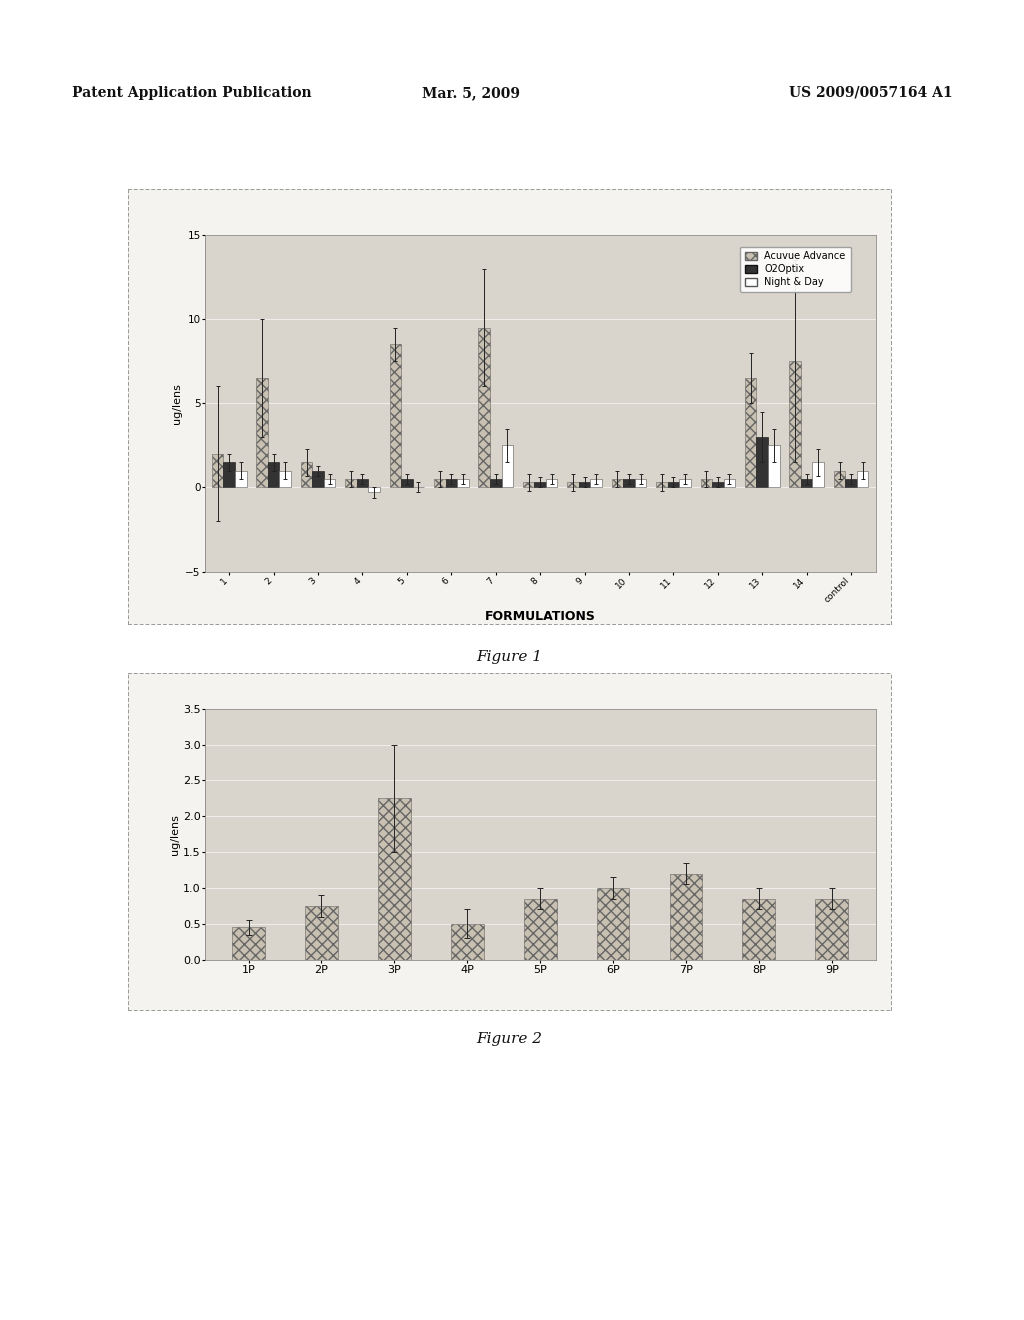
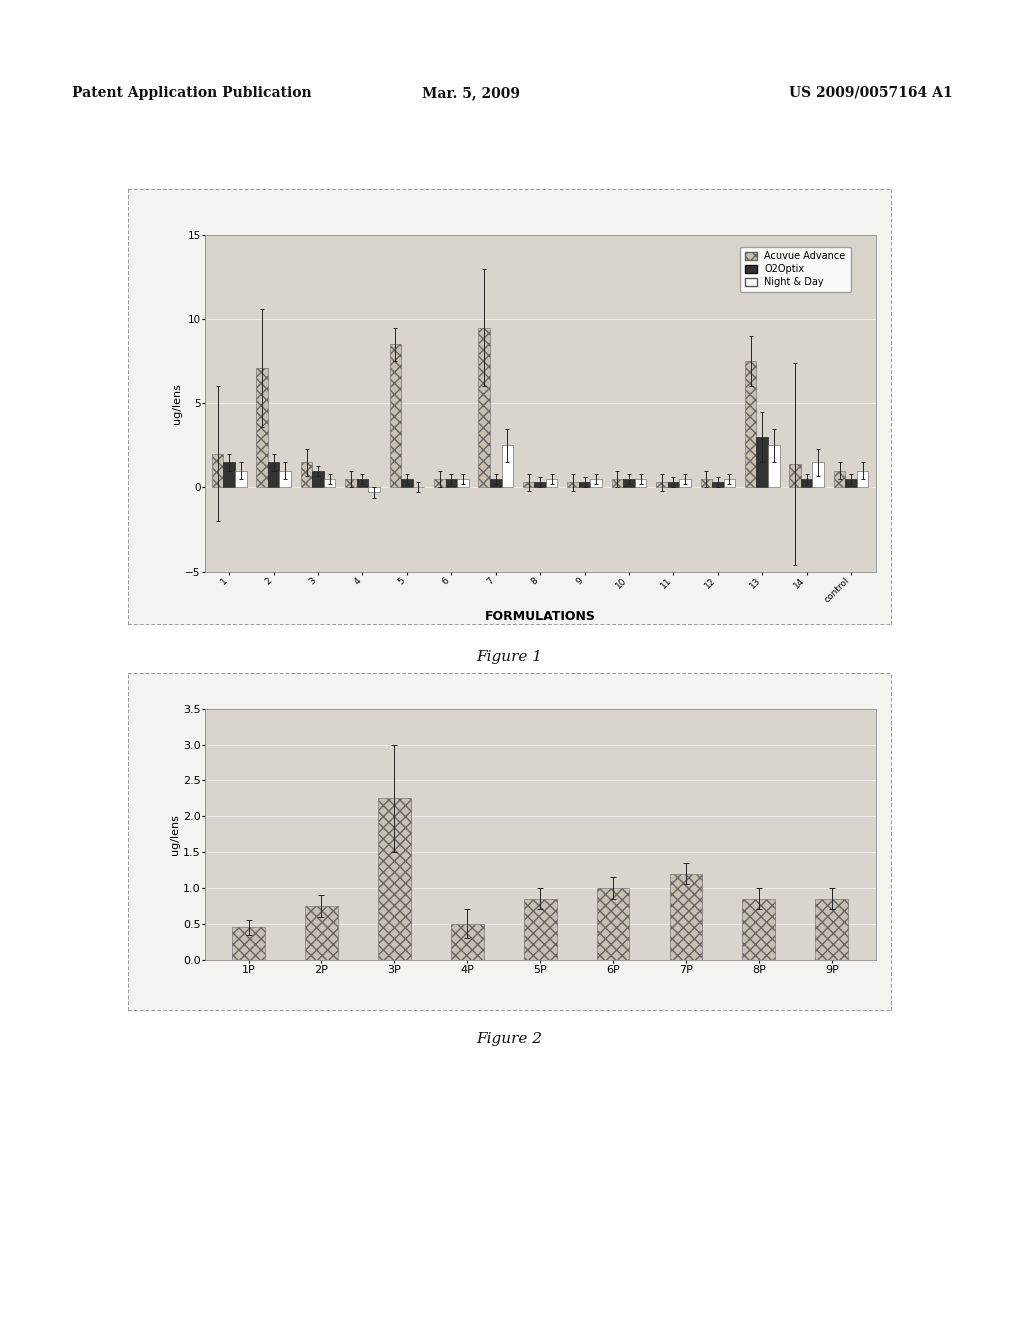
Acuvue Advance/2: 6.5 -> 7.1
Acuvue Advance/13: 6.5 -> 7.5
Acuvue Advance/14: 7.5 -> 1.4
